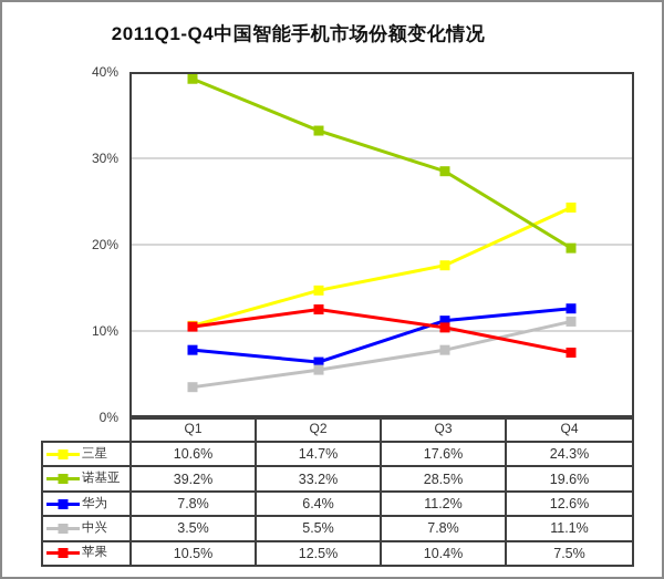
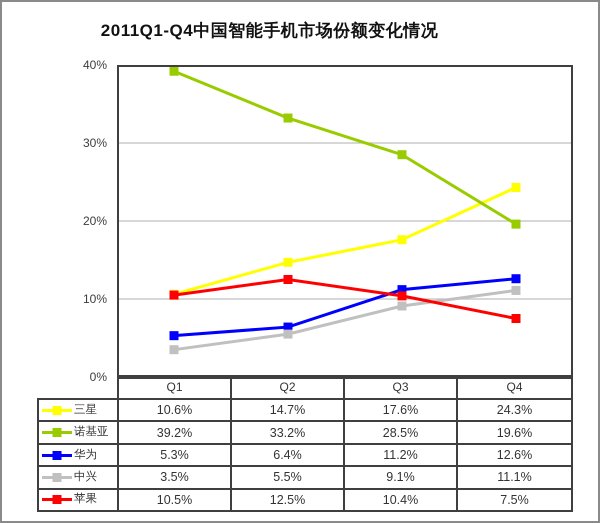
华为/Q1: 7.8% -> 5.3%
中兴/Q3: 7.8% -> 9.1%
